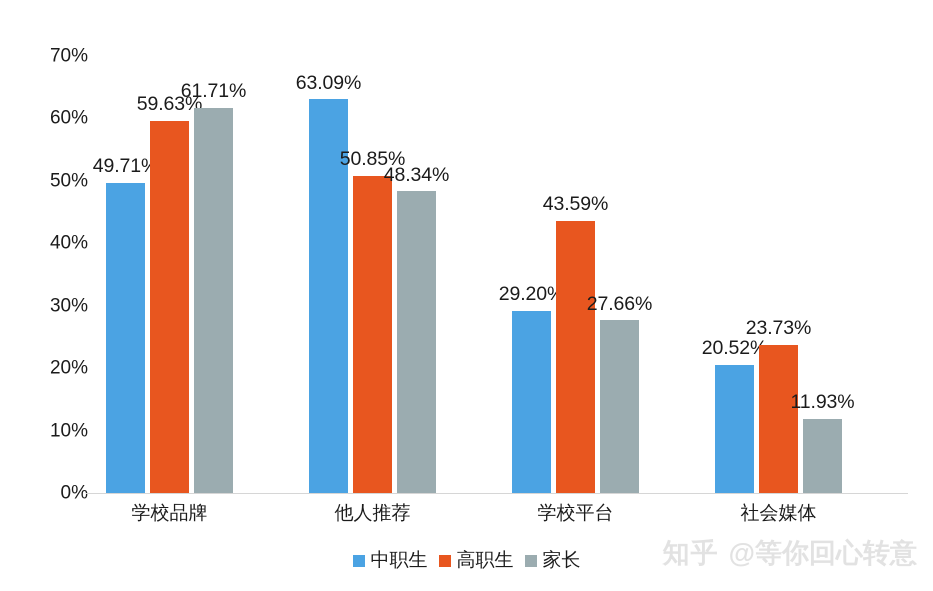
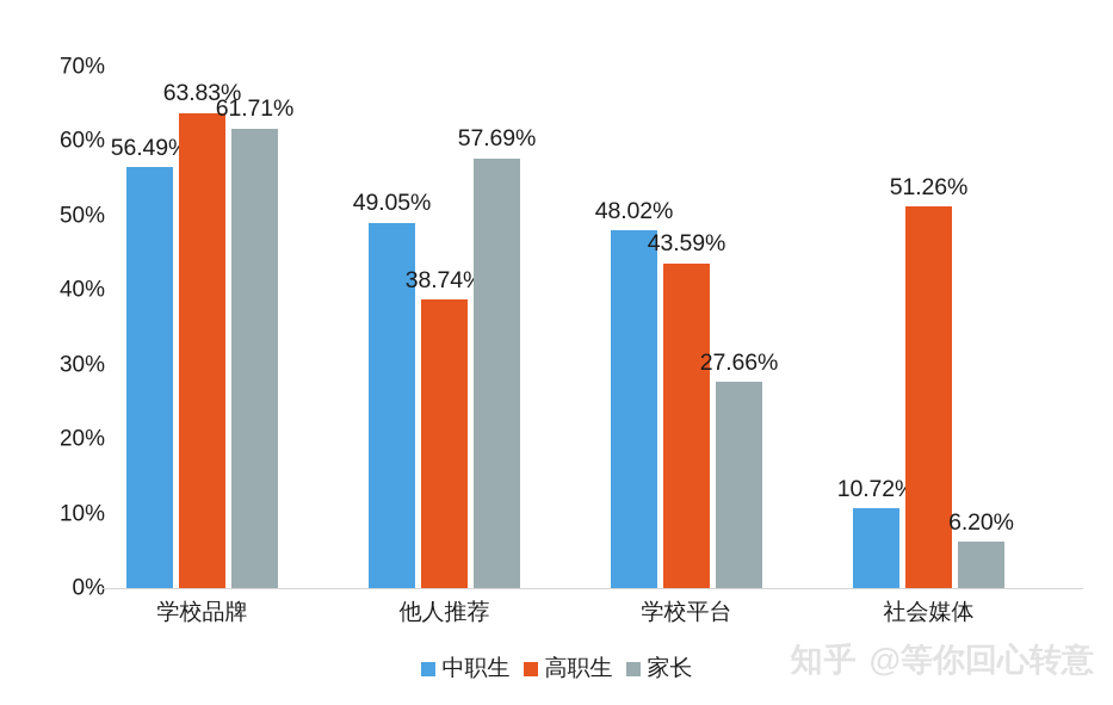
中职生/学校品牌: 49.71% -> 56.49%
高职生/学校品牌: 59.63% -> 63.83%
中职生/他人推荐: 63.09% -> 49.05%
高职生/他人推荐: 50.85% -> 38.74%
家长/他人推荐: 48.34% -> 57.69%
中职生/学校平台: 29.20% -> 48.02%
中职生/社会媒体: 20.52% -> 10.72%
高职生/社会媒体: 23.73% -> 51.26%
家长/社会媒体: 11.93% -> 6.20%
